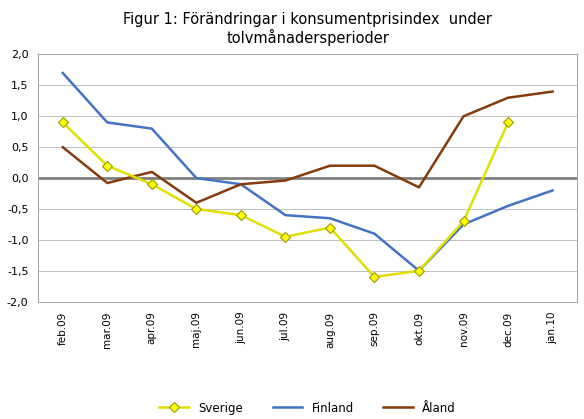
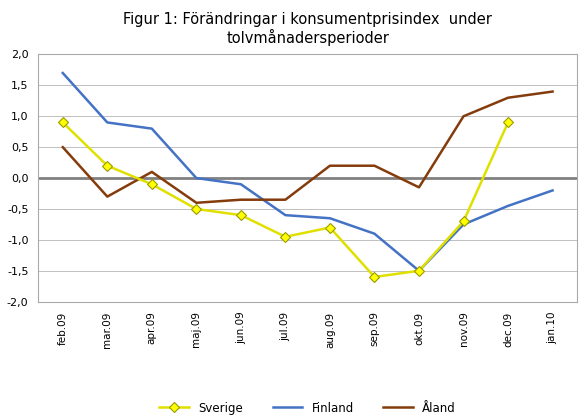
Åland/mar.09: -0,08 -> -0,30
Åland/jun.09: -0,10 -> -0,35
Åland/jul.09: -0,04 -> -0,35
